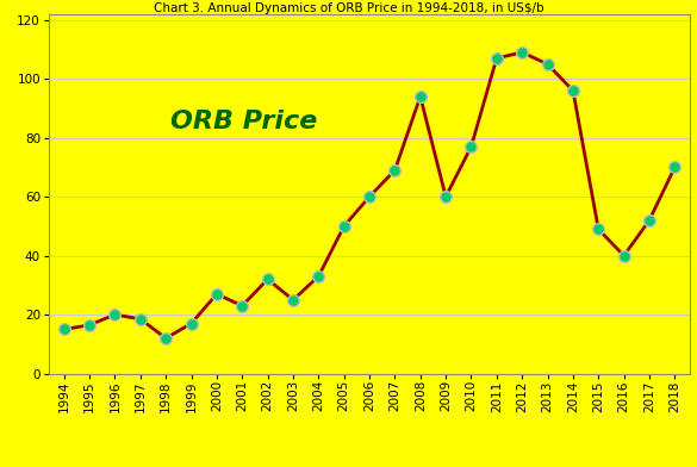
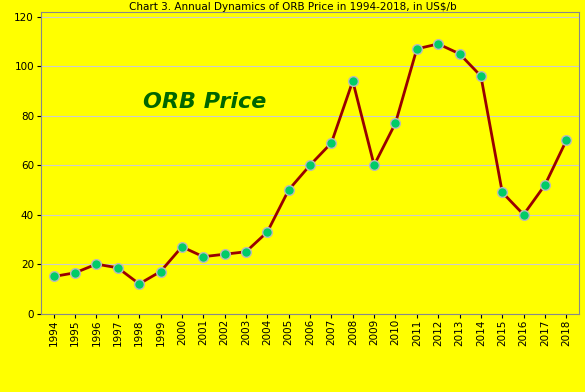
2002: 32.0 -> 24.0
